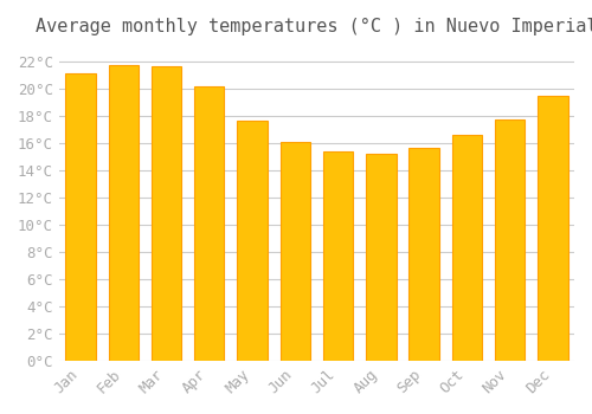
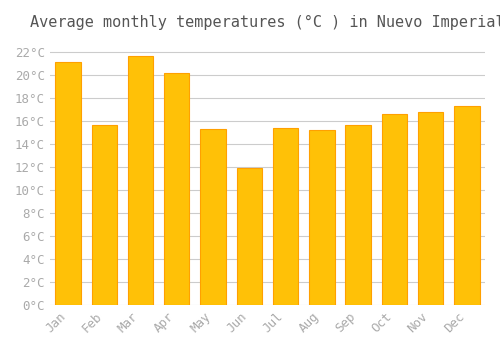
Feb: 21.8°C -> 15.7°C
May: 17.7°C -> 15.3°C
Jun: 16.1°C -> 11.9°C
Nov: 17.8°C -> 16.8°C
Dec: 19.5°C -> 17.3°C
